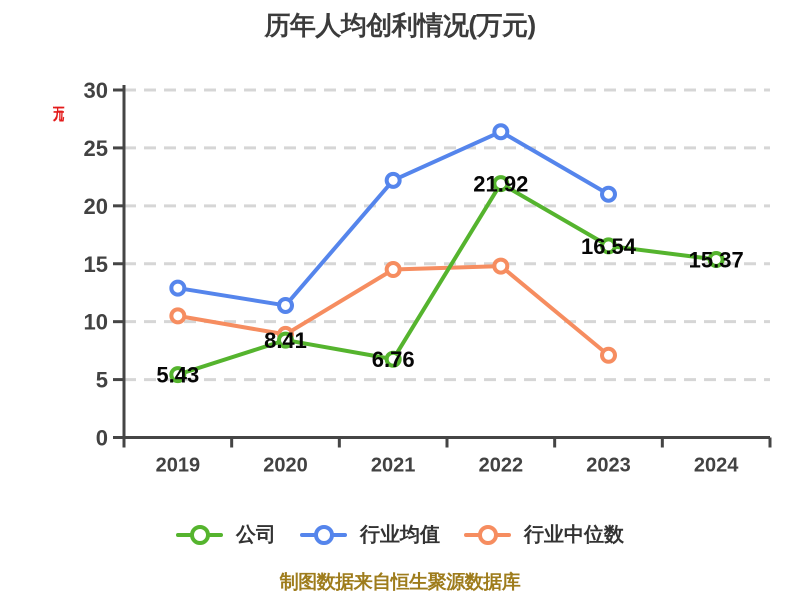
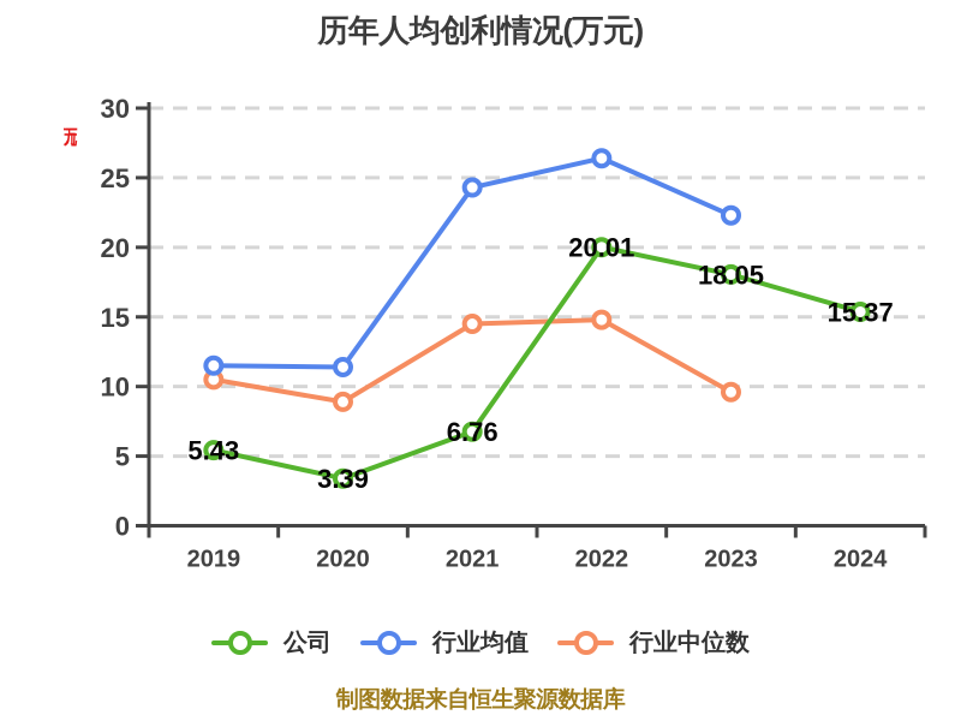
行业均值/2019: 12.9 -> 11.5
公司/2020: 8.41 -> 3.39
行业均值/2021: 22.2 -> 24.3
公司/2022: 21.92 -> 20.01
公司/2023: 16.54 -> 18.05
行业均值/2023: 21.0 -> 22.3
行业中位数/2023: 7.1 -> 9.6
